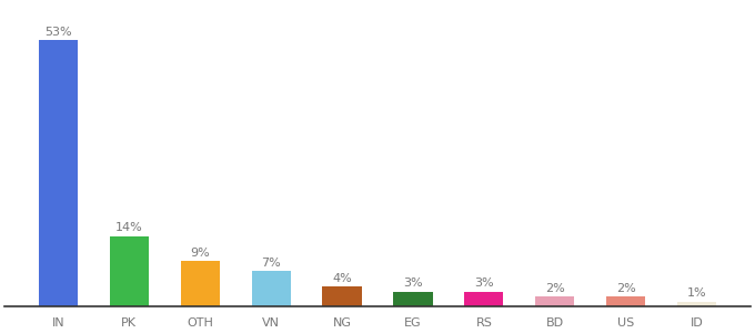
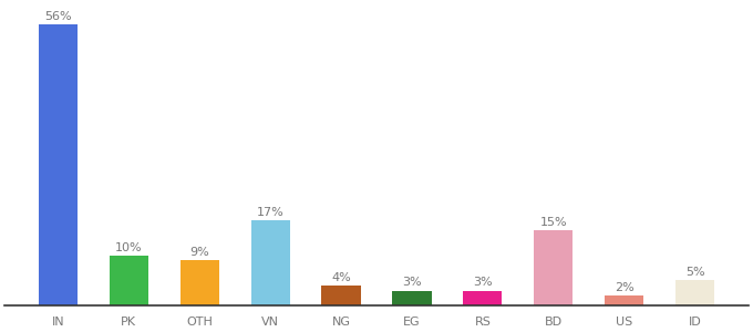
IN: 53% -> 56%
PK: 14% -> 10%
VN: 7% -> 17%
BD: 2% -> 15%
ID: 1% -> 5%
